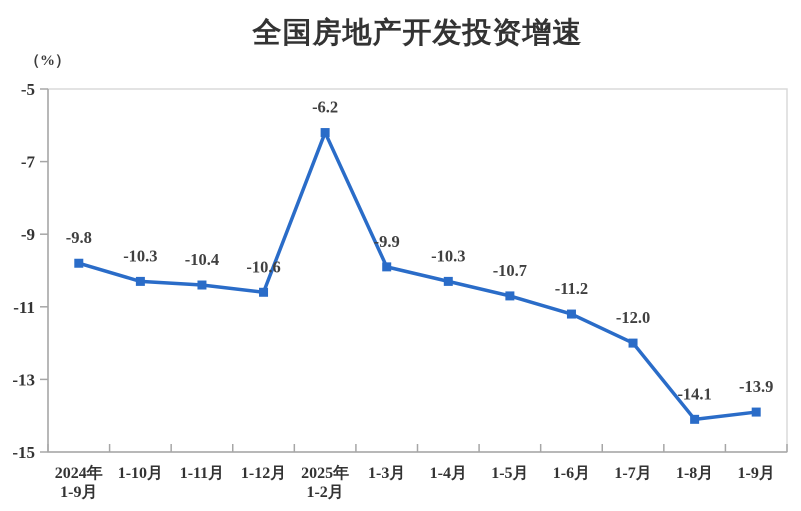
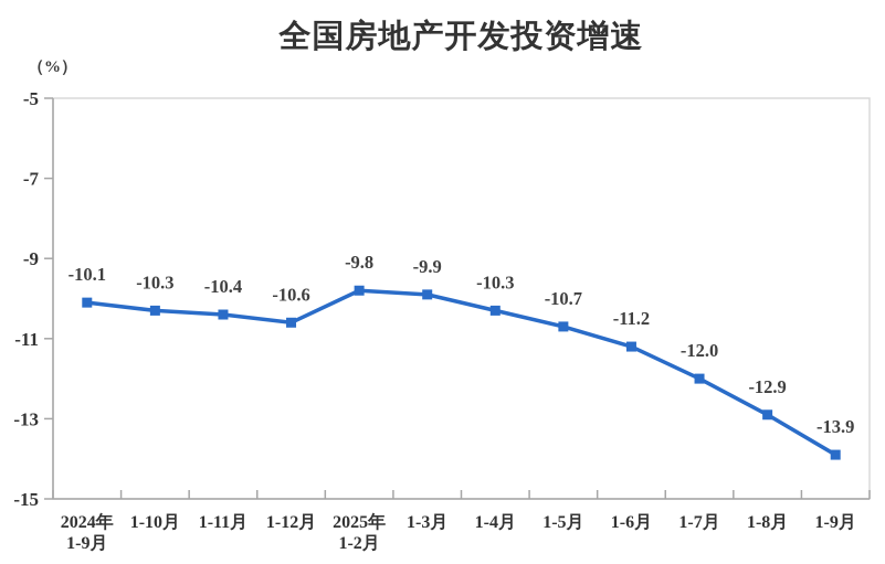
2024年 1-9月: -9.8 -> -10.1
2025年 1-2月: -6.2 -> -9.8
1-8月: -14.1 -> -12.9
